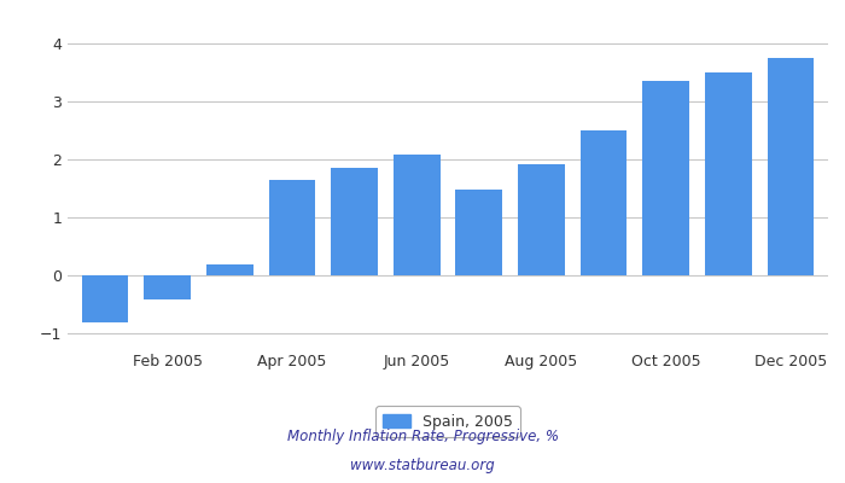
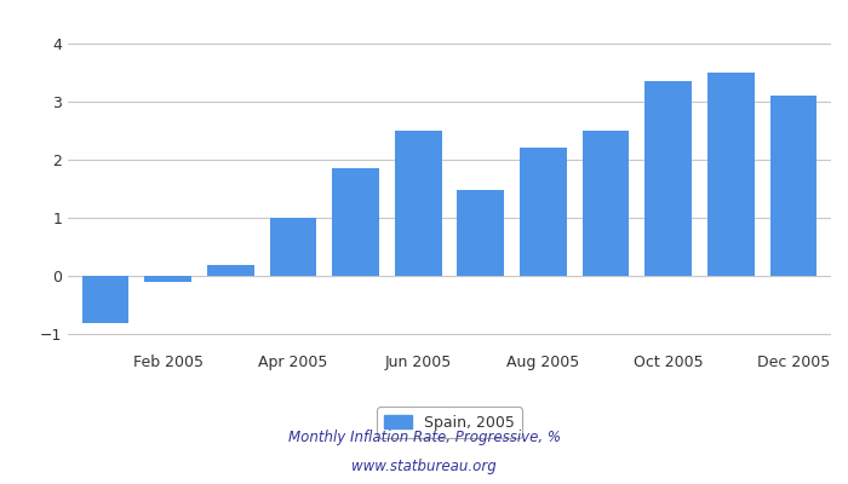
Feb 2005: -0.42 -> -0.10
Apr 2005: 1.64 -> 1.00
Jun 2005: 2.09 -> 2.50
Aug 2005: 1.92 -> 2.20
Dec 2005: 3.76 -> 3.10
